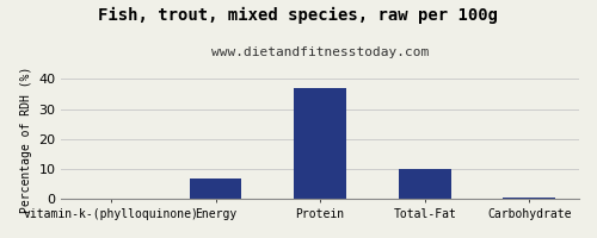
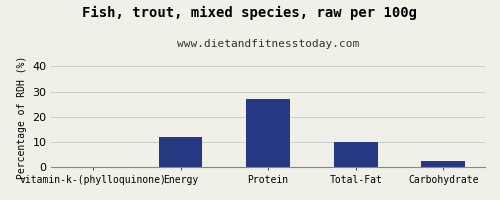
Energy: 7.0 -> 12.0
Protein: 37.0 -> 27.0
Carbohydrate: 0.5 -> 2.5
